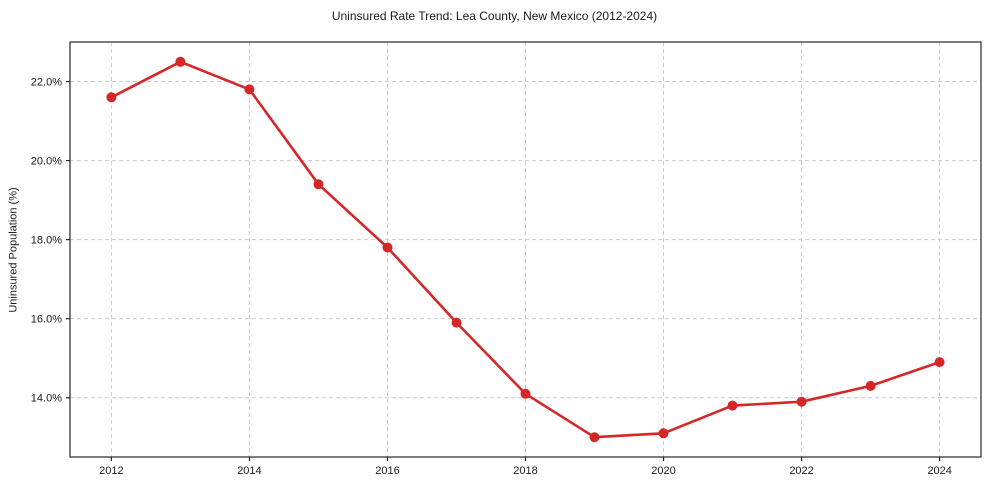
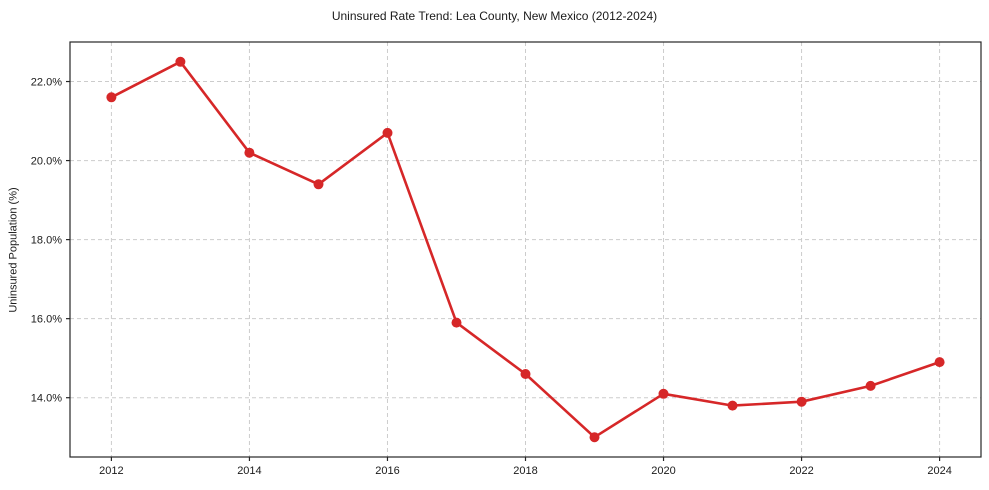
2014: 21.8% -> 20.2%
2016: 17.8% -> 20.7%
2018: 14.1% -> 14.6%
2020: 13.1% -> 14.1%
